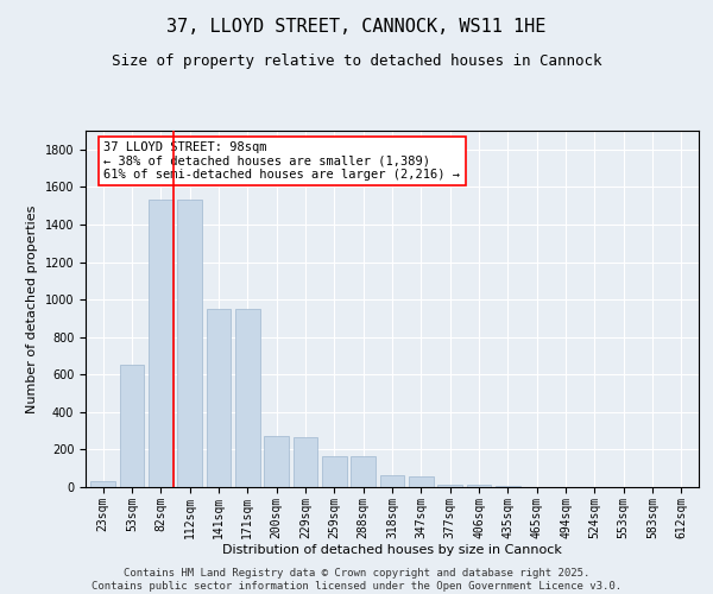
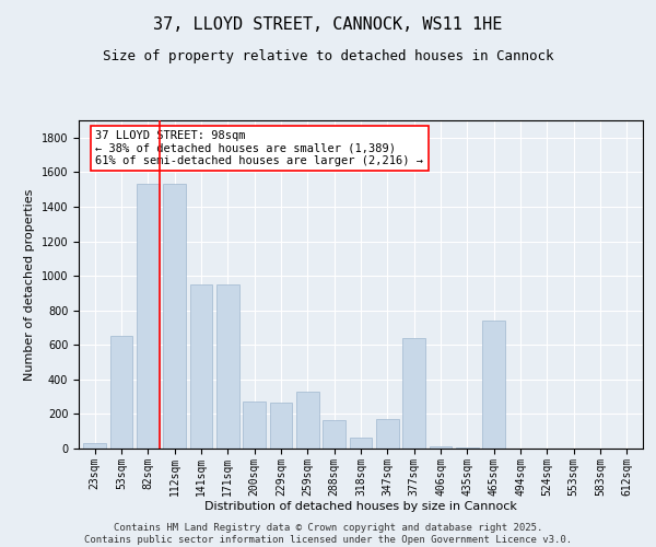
259sqm: 160 -> 330
347sqm: 60 -> 170
377sqm: 20 -> 640
465sqm: 0 -> 740
